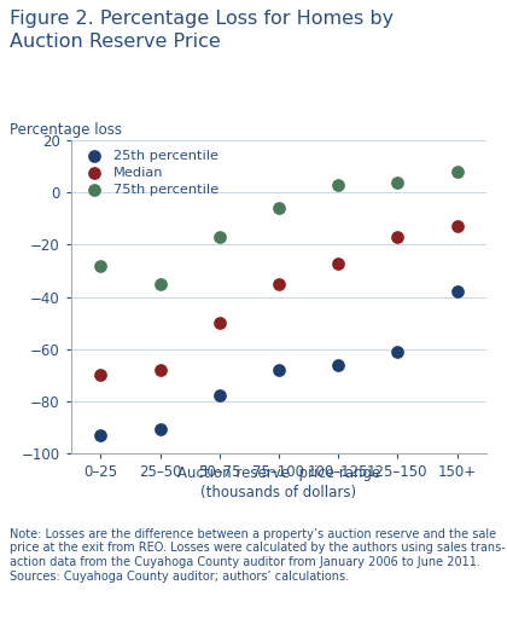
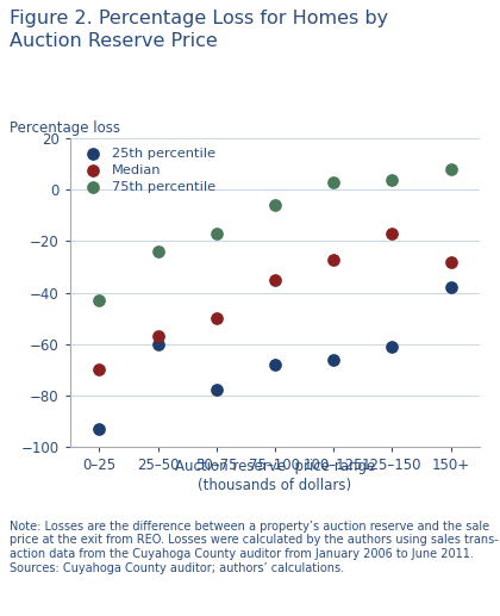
75th percentile/0–25: -28 -> -43
25th percentile/25–50: -91 -> -60
Median/25–50: -68 -> -57
75th percentile/25–50: -35 -> -24
Median/150+: -13 -> -28
